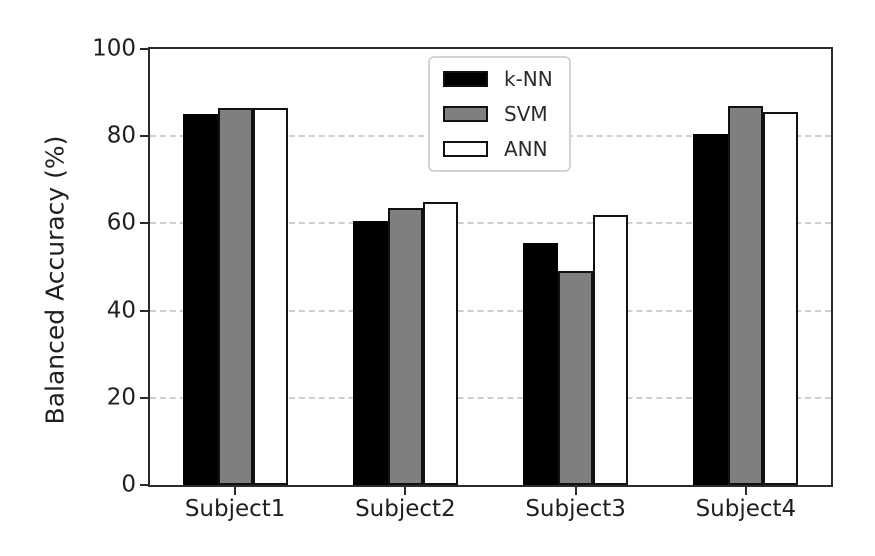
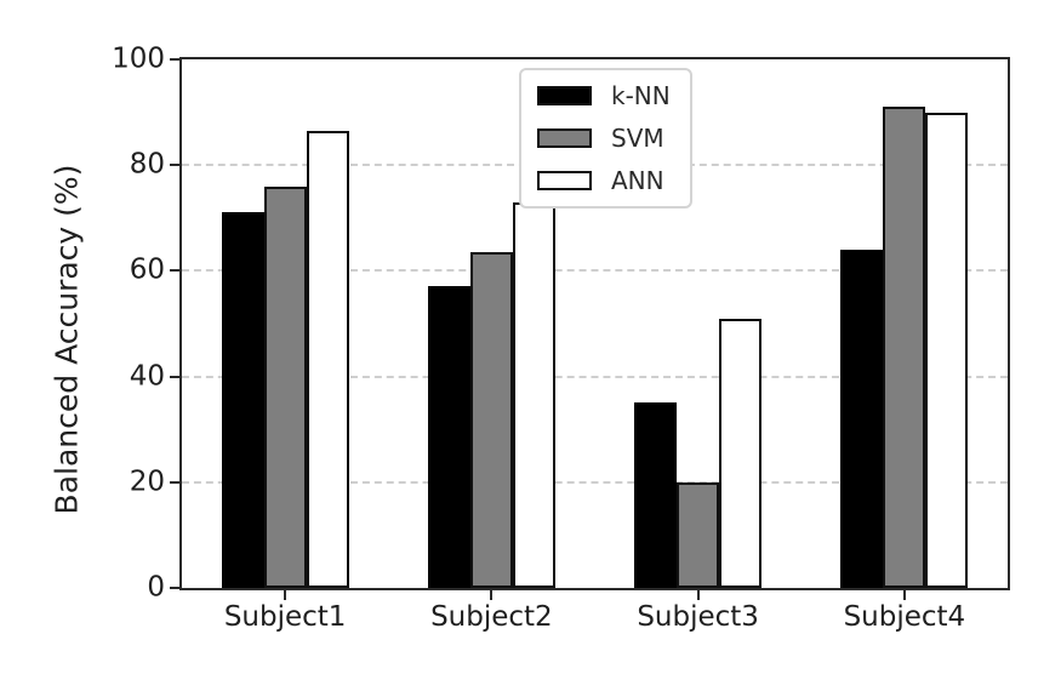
k-NN/Subject1: 85 -> 71
SVM/Subject1: 86 -> 76
k-NN/Subject2: 60 -> 57
ANN/Subject2: 65 -> 73
k-NN/Subject3: 56 -> 35
SVM/Subject3: 49 -> 20
ANN/Subject3: 62 -> 51
k-NN/Subject4: 80 -> 64
SVM/Subject4: 87 -> 91
ANN/Subject4: 86 -> 90
